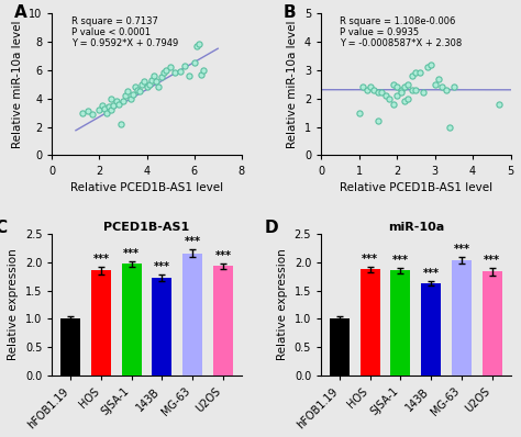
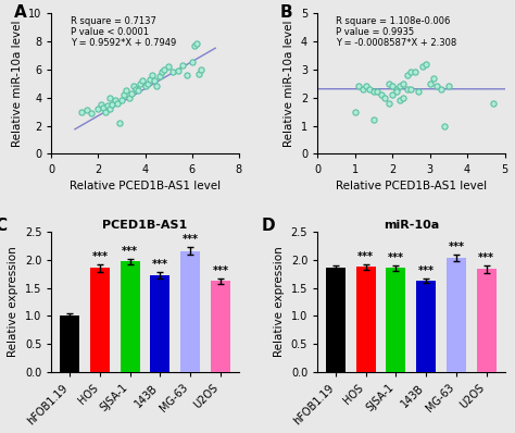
PCED1B-AS1/U2OS: 1.93 -> 1.62
miR-10a/hFOB1.19: 1.01 -> 1.86
